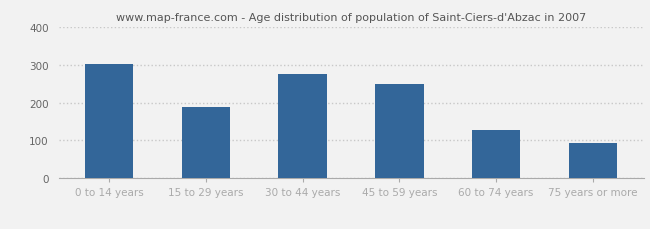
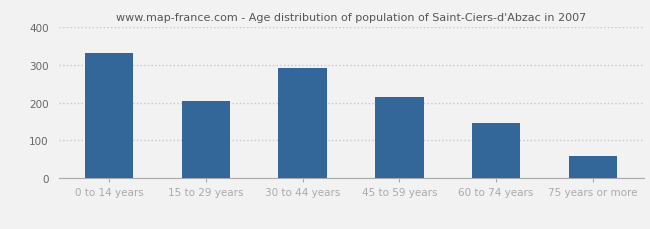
0 to 14 years: 302 -> 330
15 to 29 years: 187 -> 205
30 to 44 years: 274 -> 290
45 to 59 years: 248 -> 215
60 to 74 years: 128 -> 145
75 years or more: 93 -> 60
